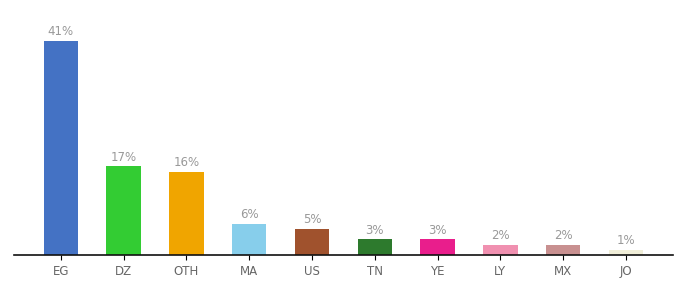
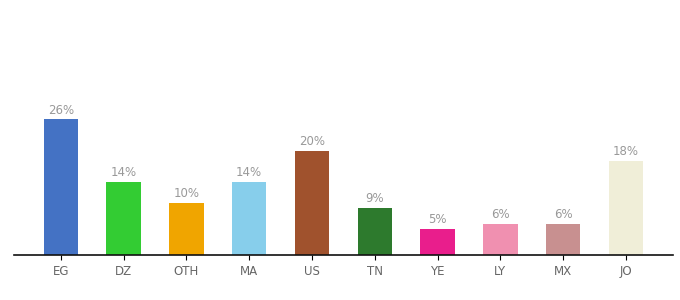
EG: 41% -> 26%
DZ: 17% -> 14%
OTH: 16% -> 10%
MA: 6% -> 14%
US: 5% -> 20%
TN: 3% -> 9%
YE: 3% -> 5%
LY: 2% -> 6%
MX: 2% -> 6%
JO: 1% -> 18%
